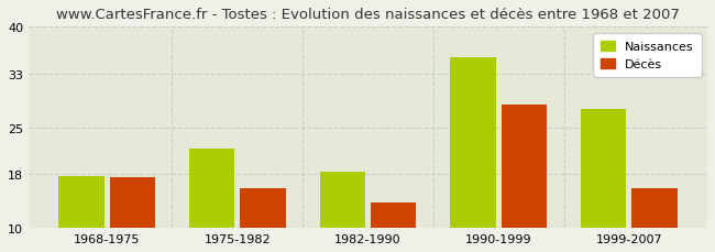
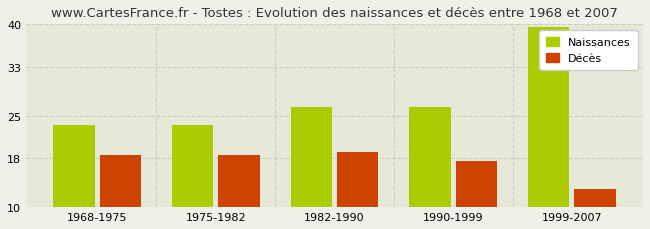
Naissances/1968-1975: 17.8 -> 23.5
Décès/1968-1975: 17.6 -> 18.5
Naissances/1975-1982: 21.8 -> 23.5
Décès/1975-1982: 16.0 -> 18.5
Naissances/1982-1990: 18.4 -> 26.5
Décès/1982-1990: 13.8 -> 19.0
Naissances/1990-1999: 35.4 -> 26.5
Décès/1990-1999: 28.4 -> 17.5
Naissances/1999-2007: 27.8 -> 39.5
Décès/1999-2007: 16.0 -> 13.0
